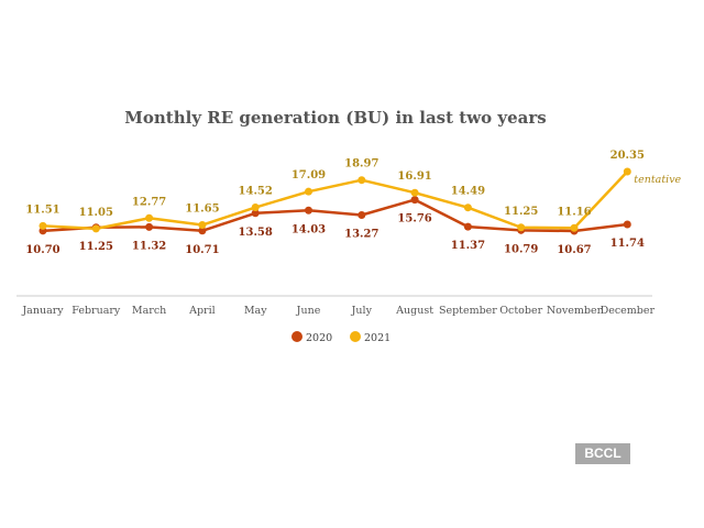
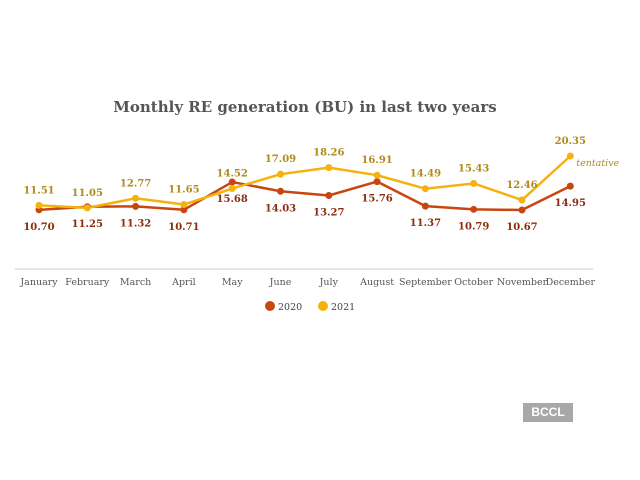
2020/May: 13.58 -> 15.68
2021/July: 18.97 -> 18.26
2021/October: 11.25 -> 15.43
2021/November: 11.16 -> 12.46
2020/December: 11.74 -> 14.95
